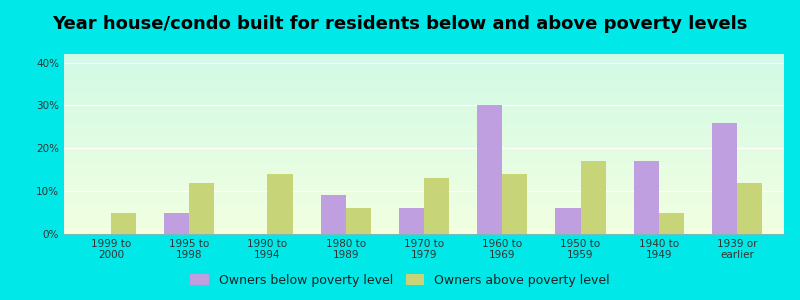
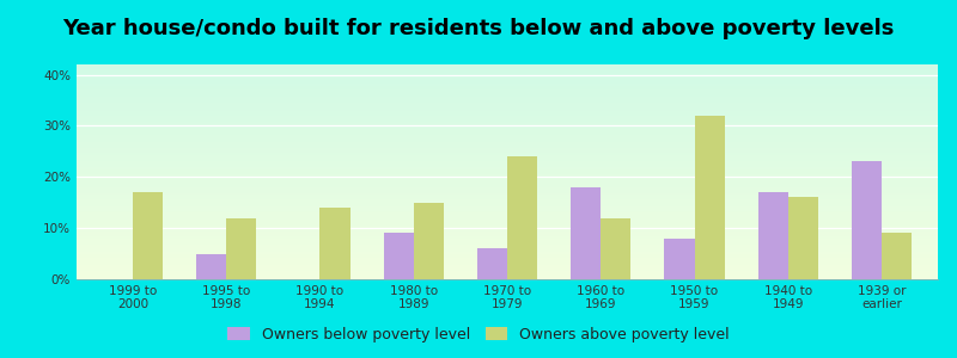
Owners above poverty level/1999 to 2000: 5% -> 17%
Owners above poverty level/1980 to 1989: 6% -> 15%
Owners above poverty level/1970 to 1979: 13% -> 24%
Owners below poverty level/1960 to 1969: 30% -> 18%
Owners above poverty level/1960 to 1969: 14% -> 12%
Owners below poverty level/1950 to 1959: 6% -> 8%
Owners above poverty level/1950 to 1959: 17% -> 32%
Owners above poverty level/1940 to 1949: 5% -> 16%
Owners below poverty level/1939 or earlier: 26% -> 23%
Owners above poverty level/1939 or earlier: 12% -> 9%
